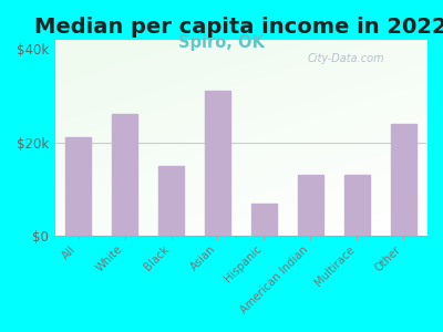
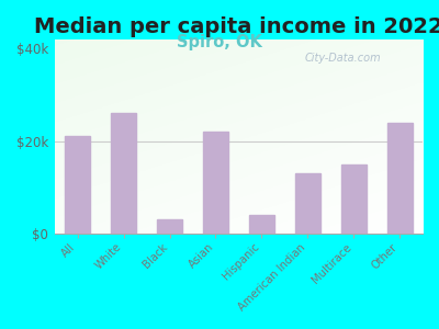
Black: $15k -> $3k
Asian: $31k -> $22k
Hispanic: $7k -> $4k
Multirace: $13k -> $15k
